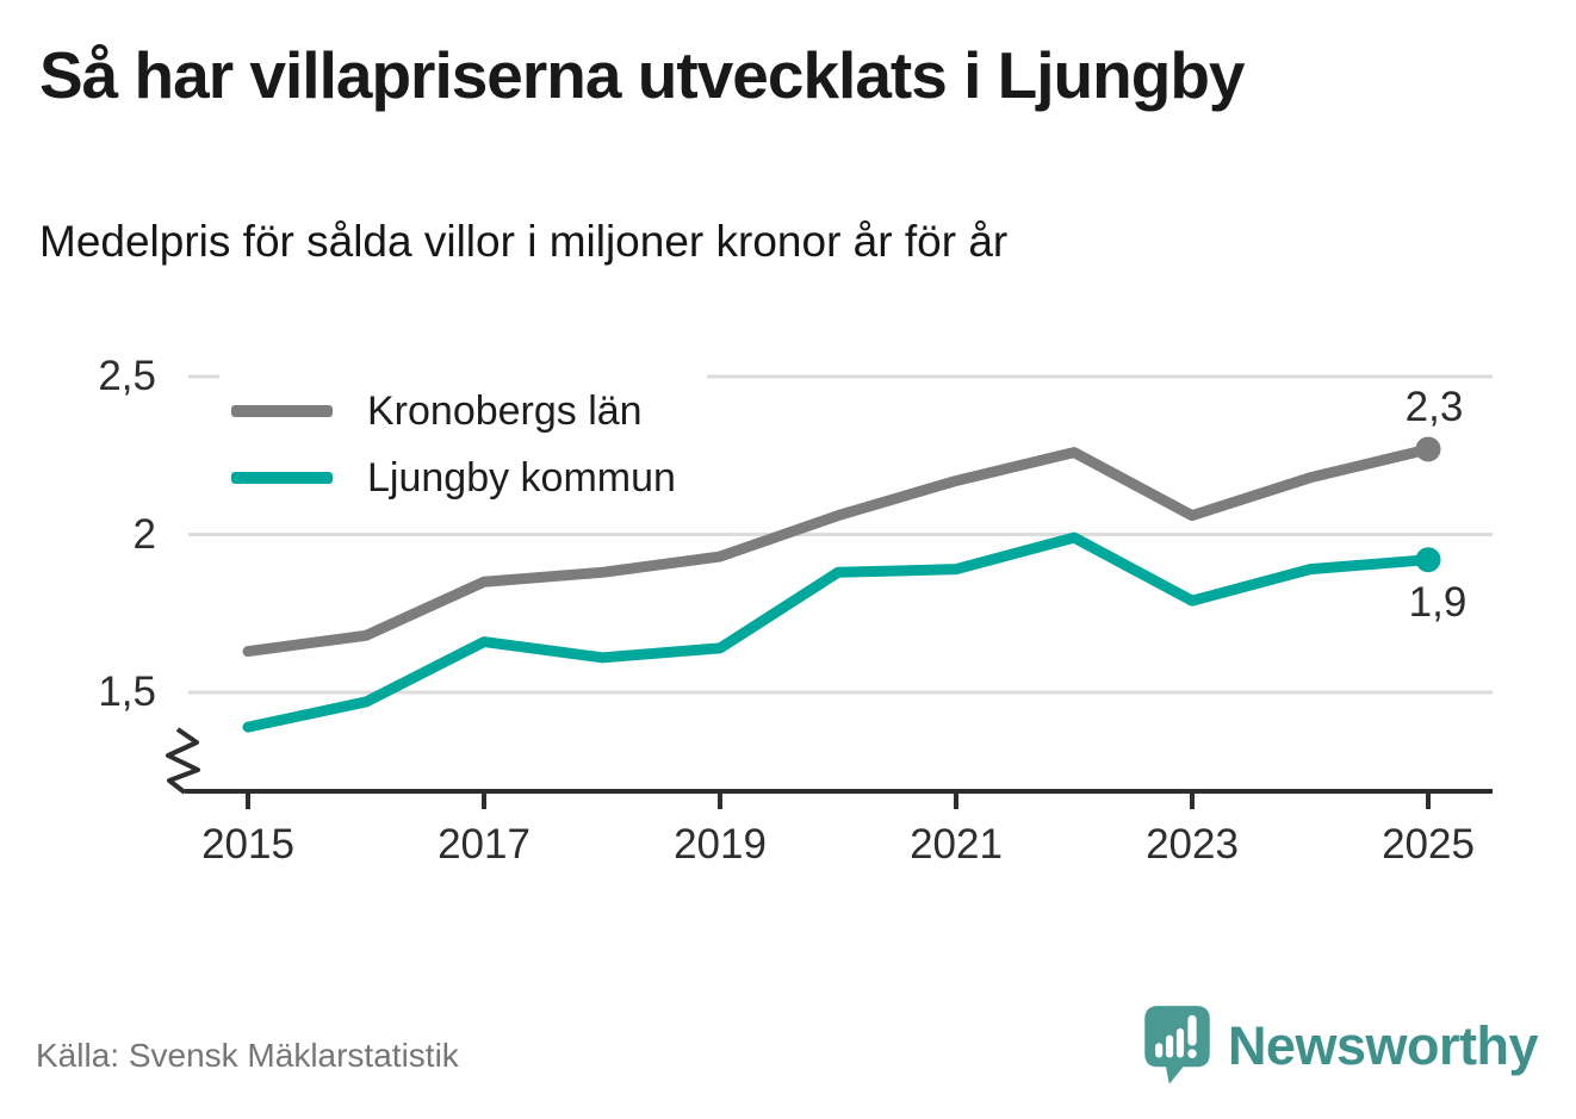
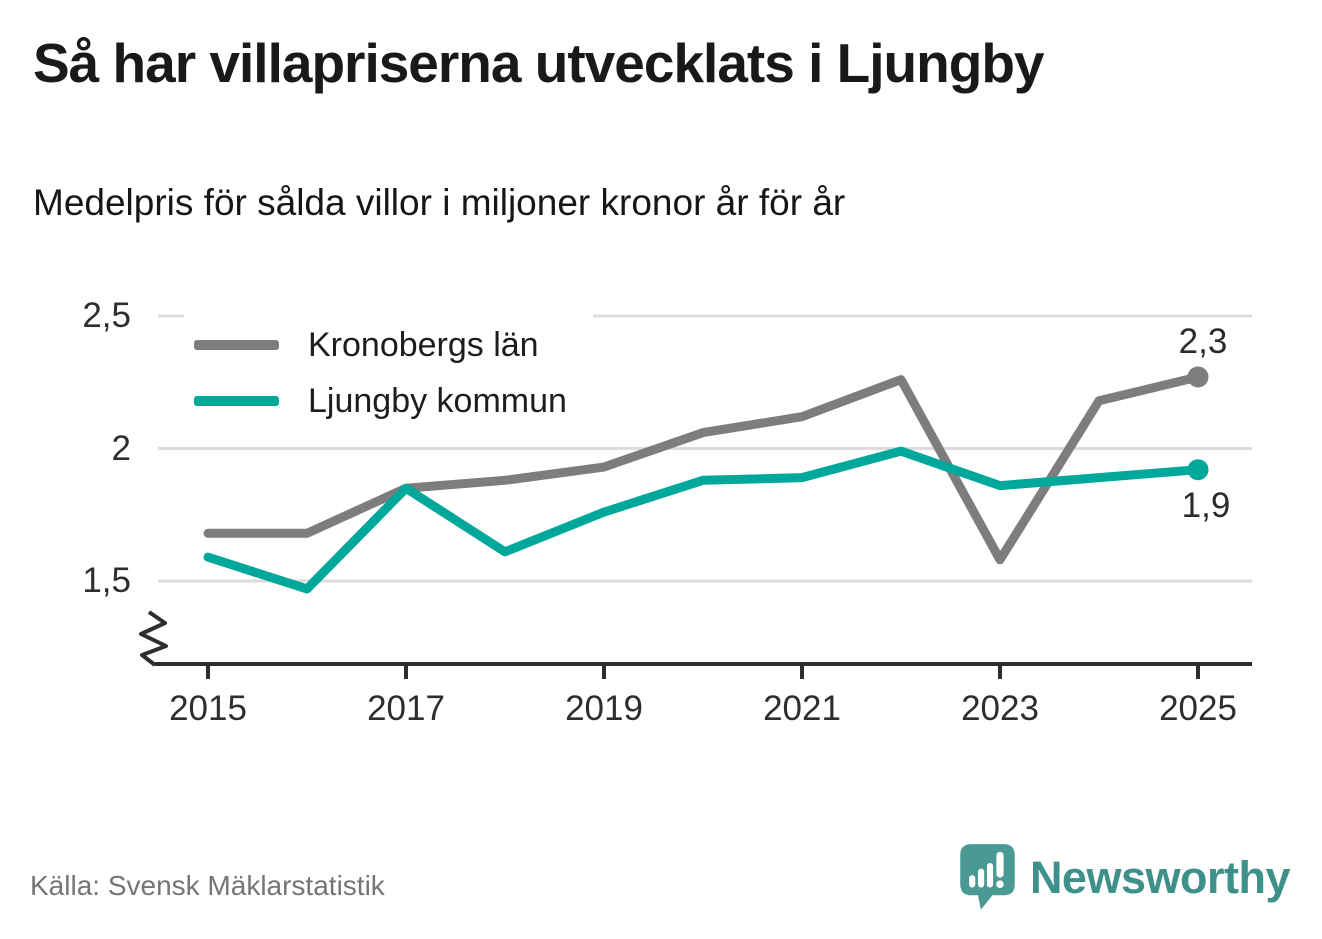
Kronobergs län/2015: 1,63 -> 1,68
Ljungby kommun/2015: 1,39 -> 1,59
Ljungby kommun/2017: 1,66 -> 1,85
Ljungby kommun/2019: 1,64 -> 1,76
Kronobergs län/2021: 2,17 -> 2,12
Kronobergs län/2023: 2,06 -> 1,58
Ljungby kommun/2023: 1,79 -> 1,86
